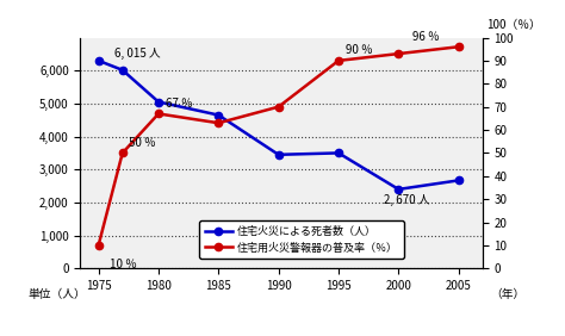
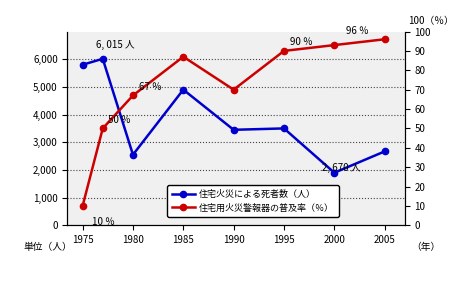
住宅火災による死者数（人）/1975: 6,300 -> 5,800
住宅火災による死者数（人）/1980: 5,050 -> 2,550
住宅火災による死者数（人）/1985: 4,650 -> 4,900
住宅用火災警報器の普及率（％）/1985: 63 -> 87
住宅火災による死者数（人）/2000: 2,400 -> 1,900
